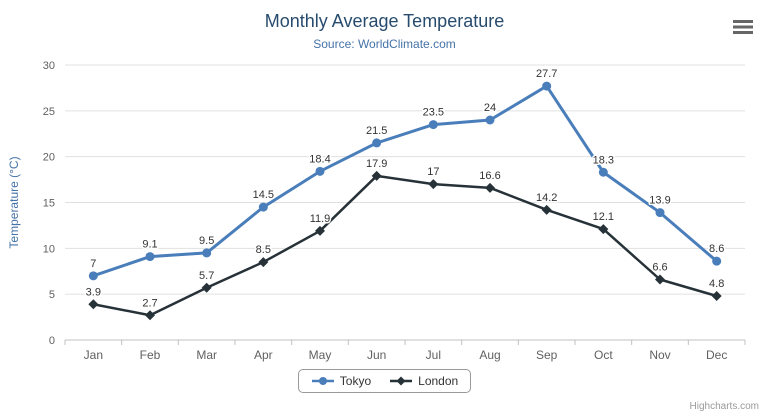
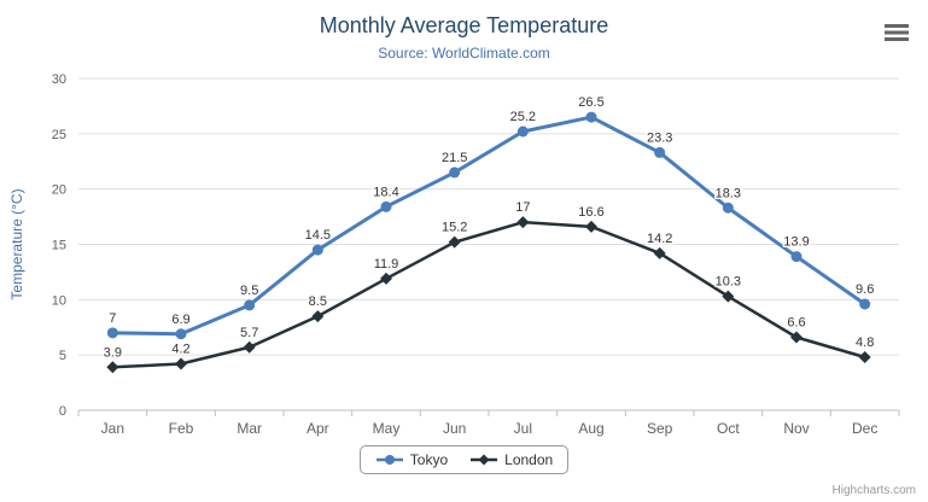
Tokyo/Feb: 9.1 -> 6.9
London/Feb: 2.7 -> 4.2
London/Jun: 17.9 -> 15.2
Tokyo/Jul: 23.5 -> 25.2
Tokyo/Aug: 24 -> 26.5
Tokyo/Sep: 27.7 -> 23.3
London/Oct: 12.1 -> 10.3
Tokyo/Dec: 8.6 -> 9.6
